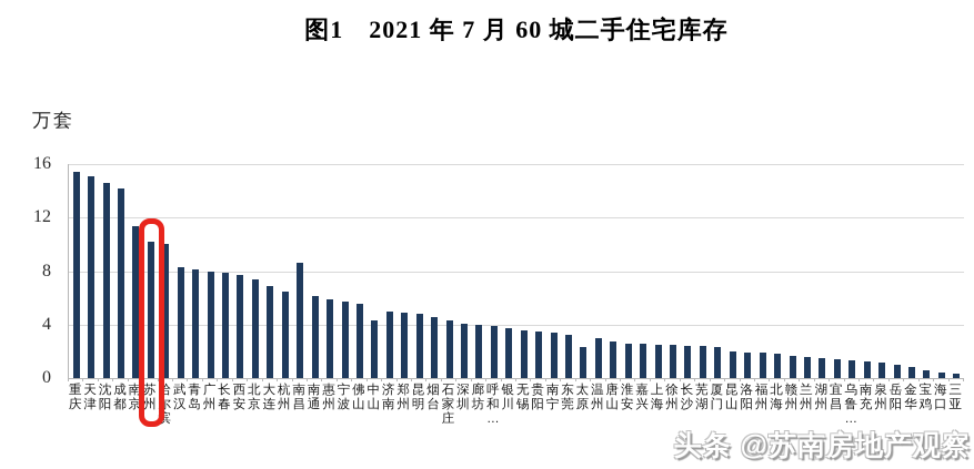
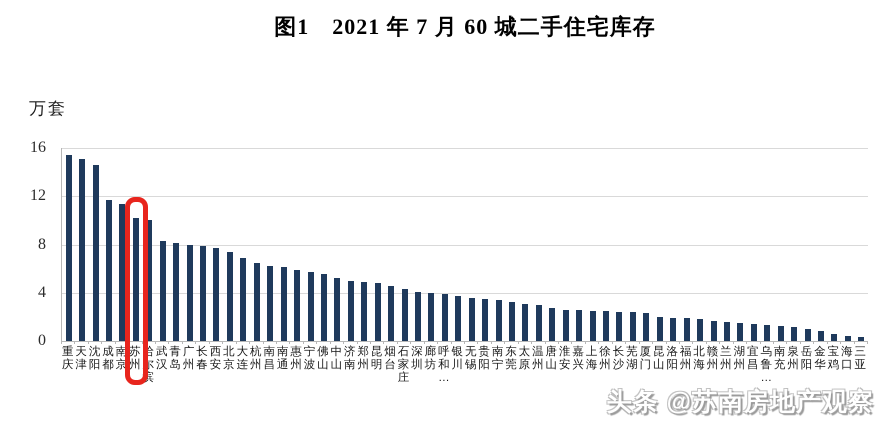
成都: 14.2 -> 11.7
南昌: 8.6 -> 6.2
中山: 4.3 -> 5.2
太原: 2.3 -> 3.1
